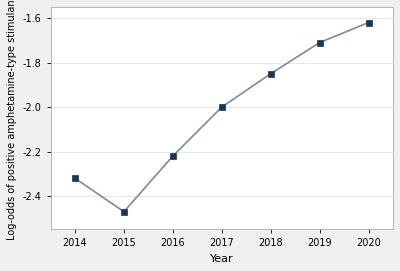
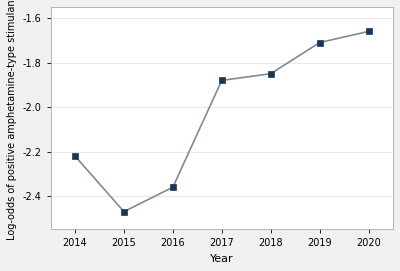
2014: -2.32 -> -2.22
2016: -2.22 -> -2.36
2017: -2.00 -> -1.88
2020: -1.62 -> -1.66
